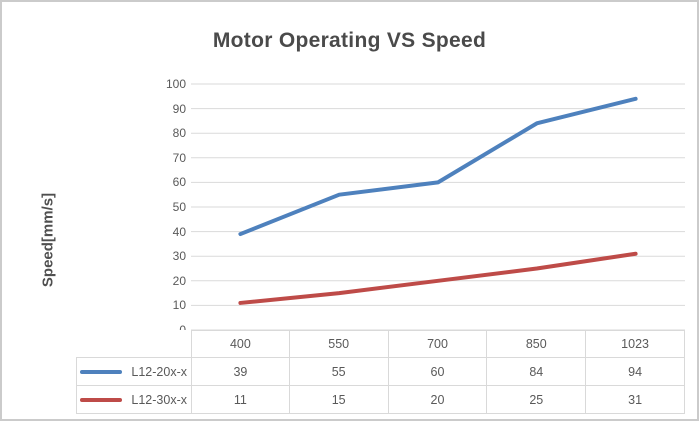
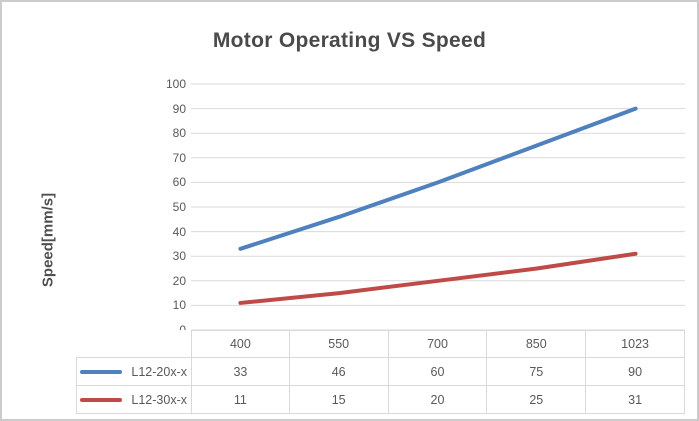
L12-20x-x/400: 39 -> 33
L12-20x-x/550: 55 -> 46
L12-20x-x/850: 84 -> 75
L12-20x-x/1023: 94 -> 90
